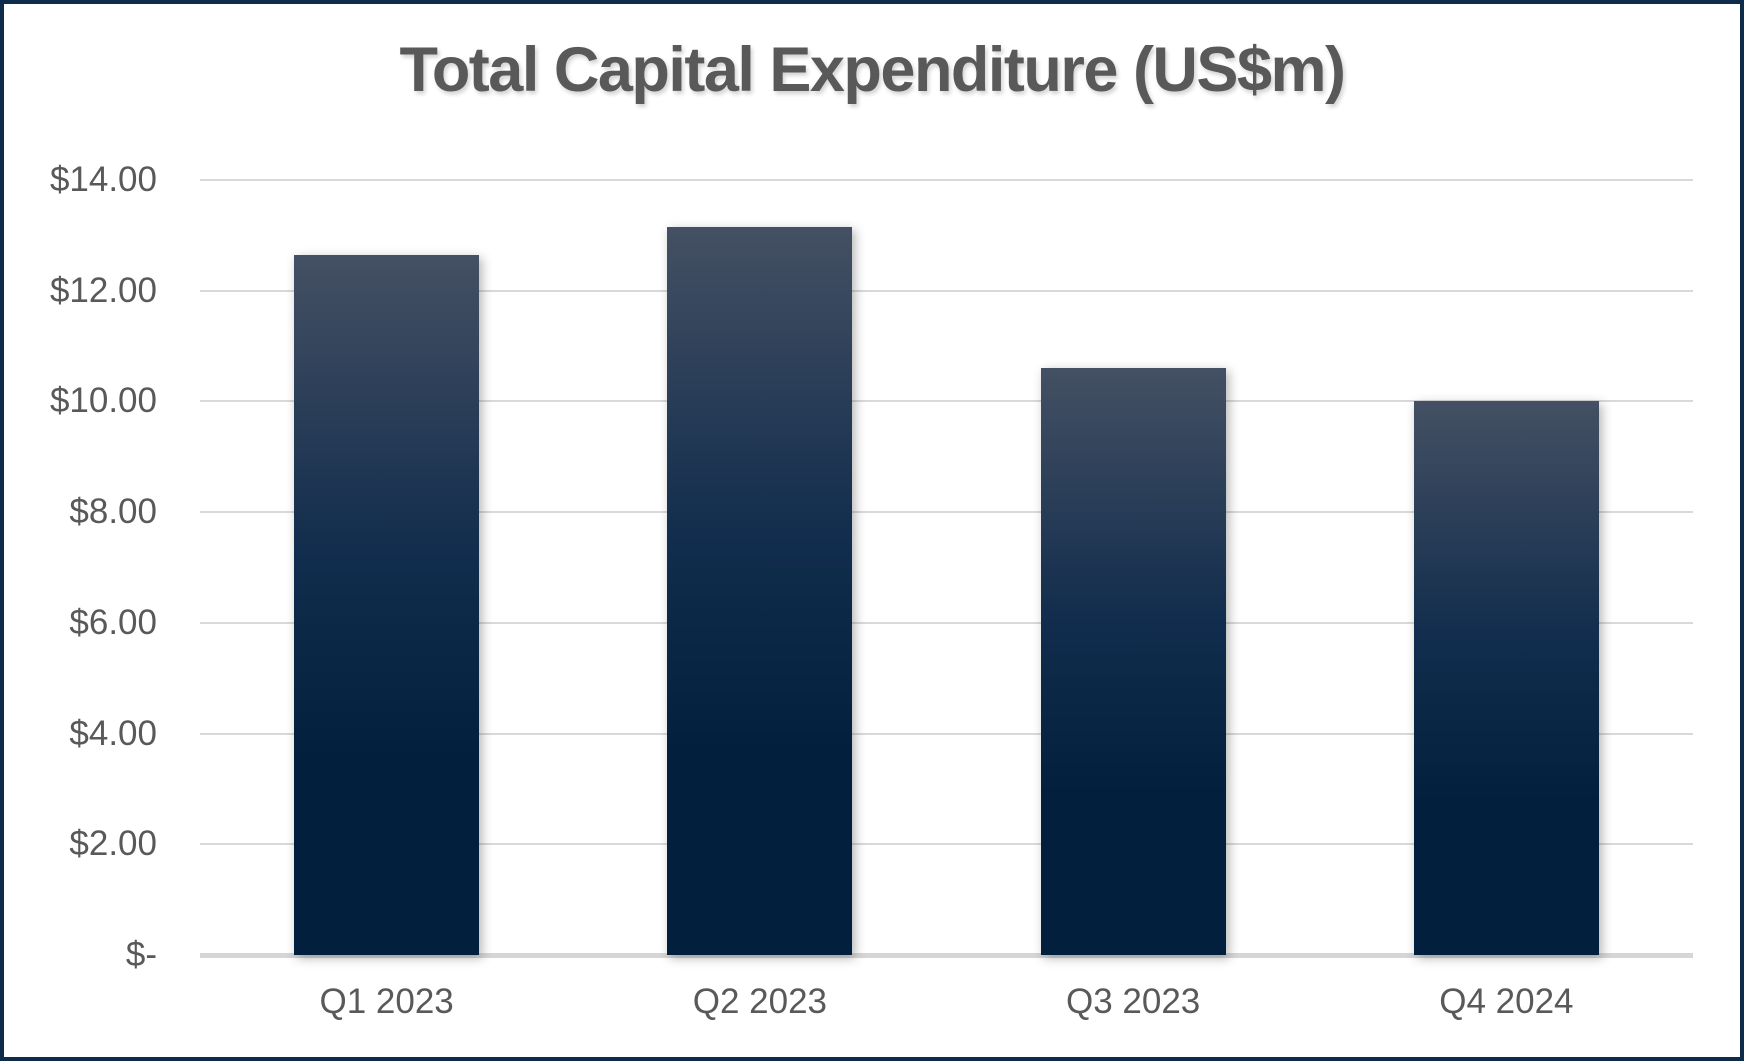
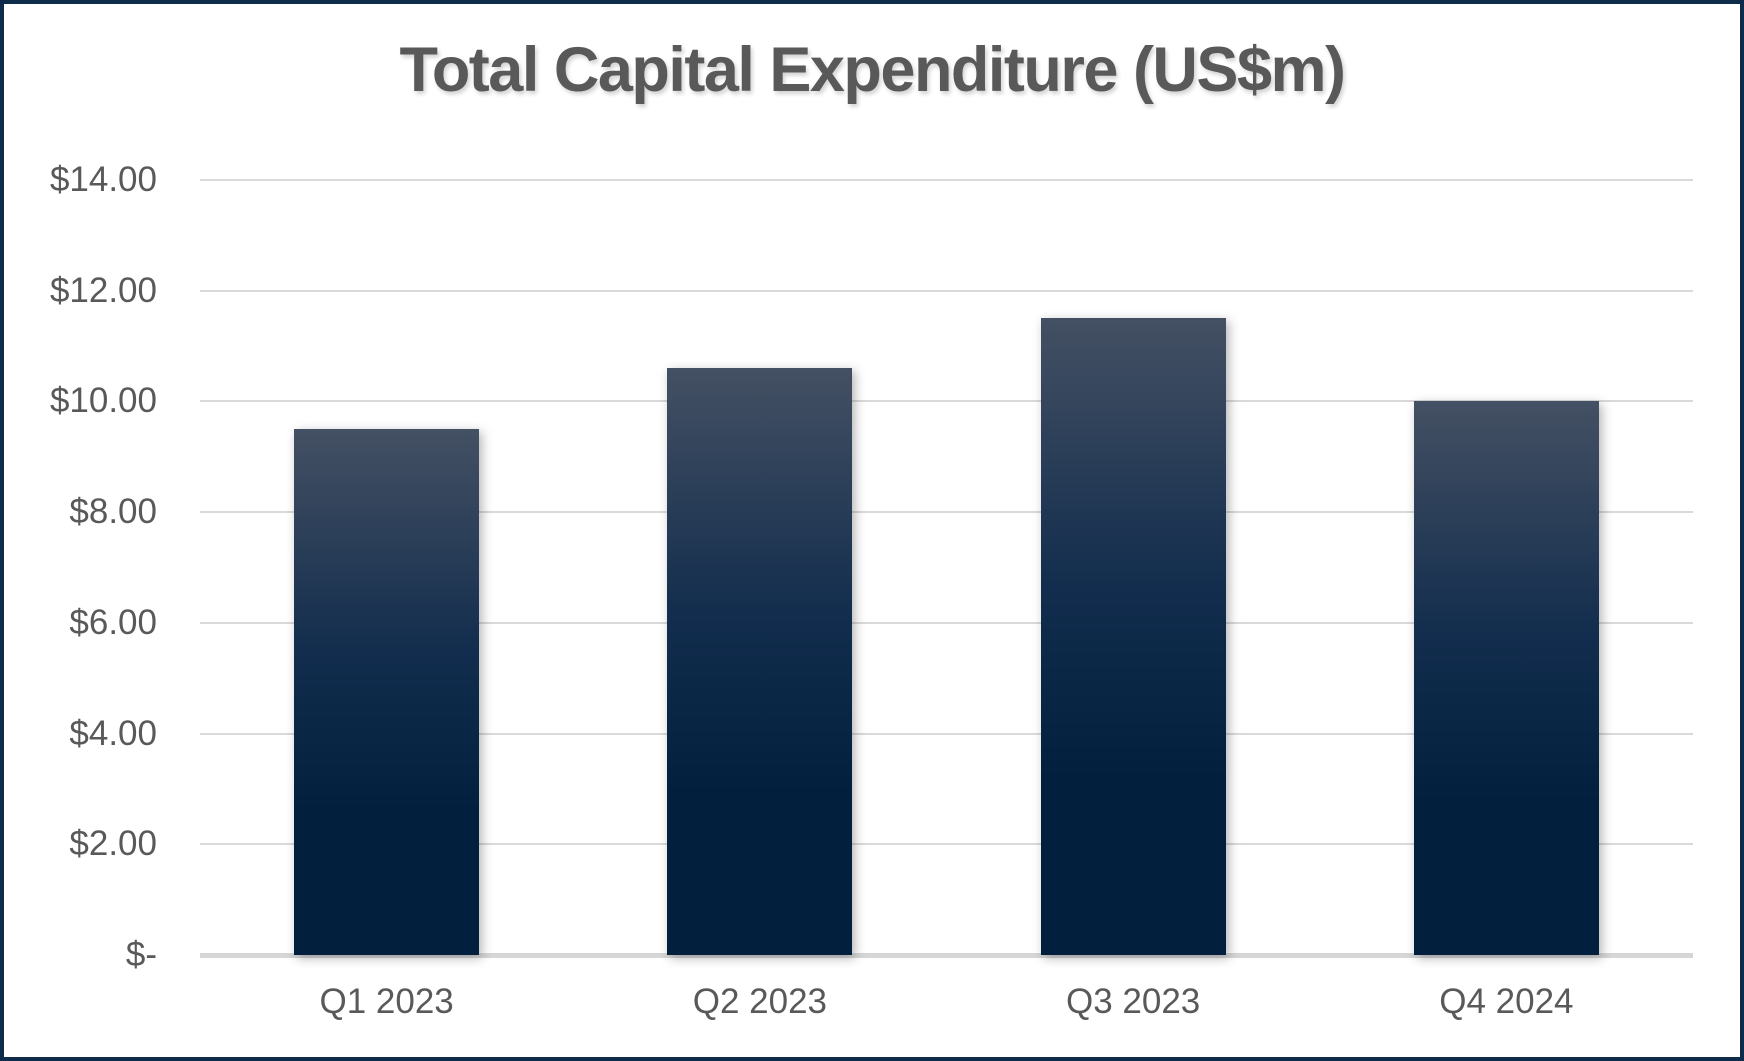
Q1 2023: $12.7 -> $9.5
Q2 2023: $13.2 -> $10.6
Q3 2023: $10.6 -> $11.5
